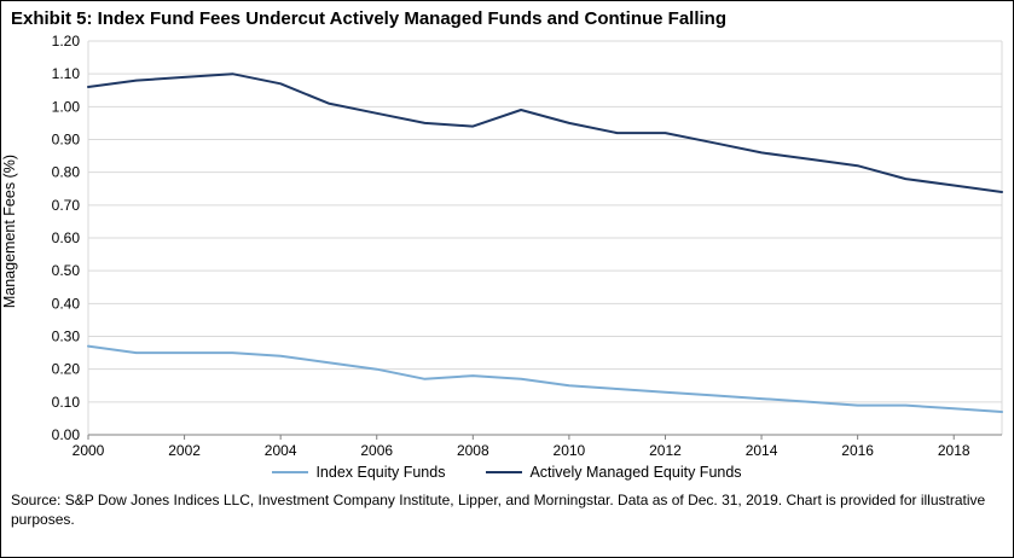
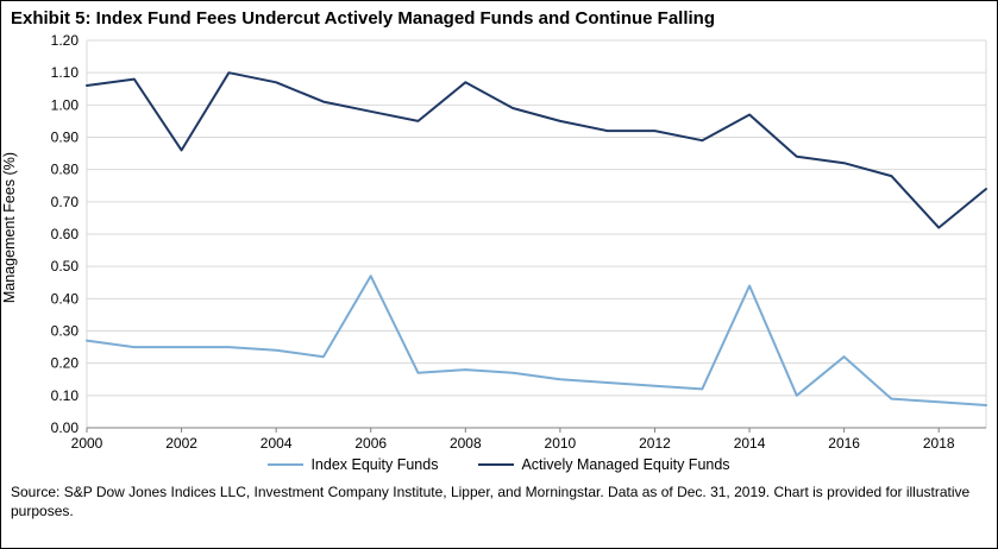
Actively Managed Equity Funds/2002: 1.09 -> 0.86
Index Equity Funds/2006: 0.20 -> 0.47
Actively Managed Equity Funds/2008: 0.94 -> 1.07
Index Equity Funds/2014: 0.11 -> 0.44
Actively Managed Equity Funds/2014: 0.86 -> 0.97
Index Equity Funds/2016: 0.09 -> 0.22
Actively Managed Equity Funds/2018: 0.76 -> 0.62
